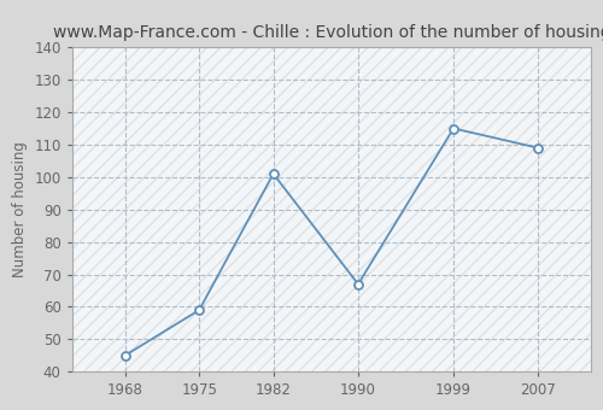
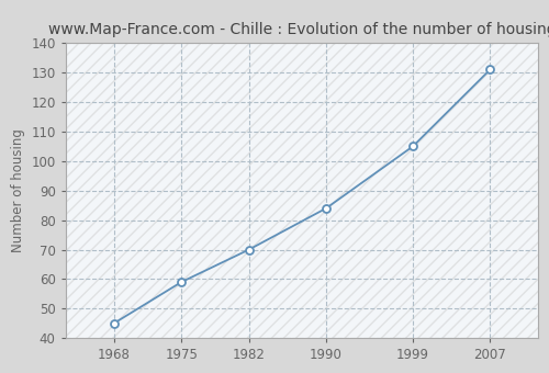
1982: 101 -> 70
1990: 67 -> 84
1999: 115 -> 105
2007: 109 -> 131
